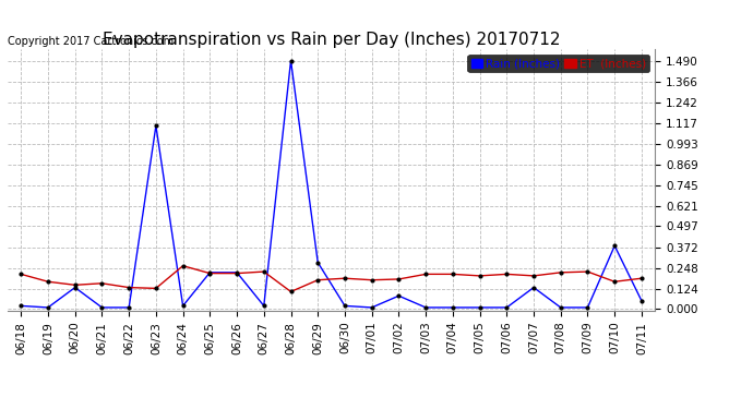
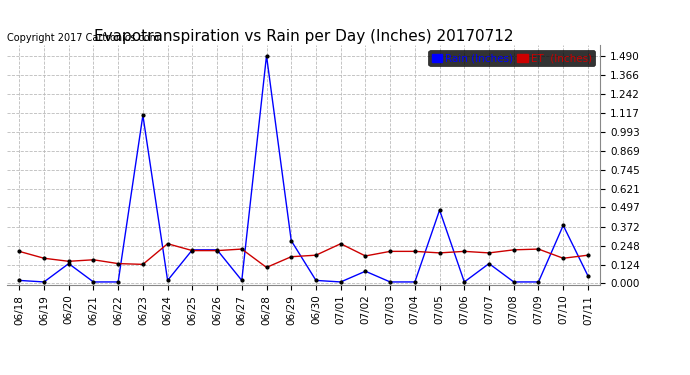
ET (Inches)/07/01: 0.17 -> 0.26
Rain (Inches)/07/05: 0.01 -> 0.48
